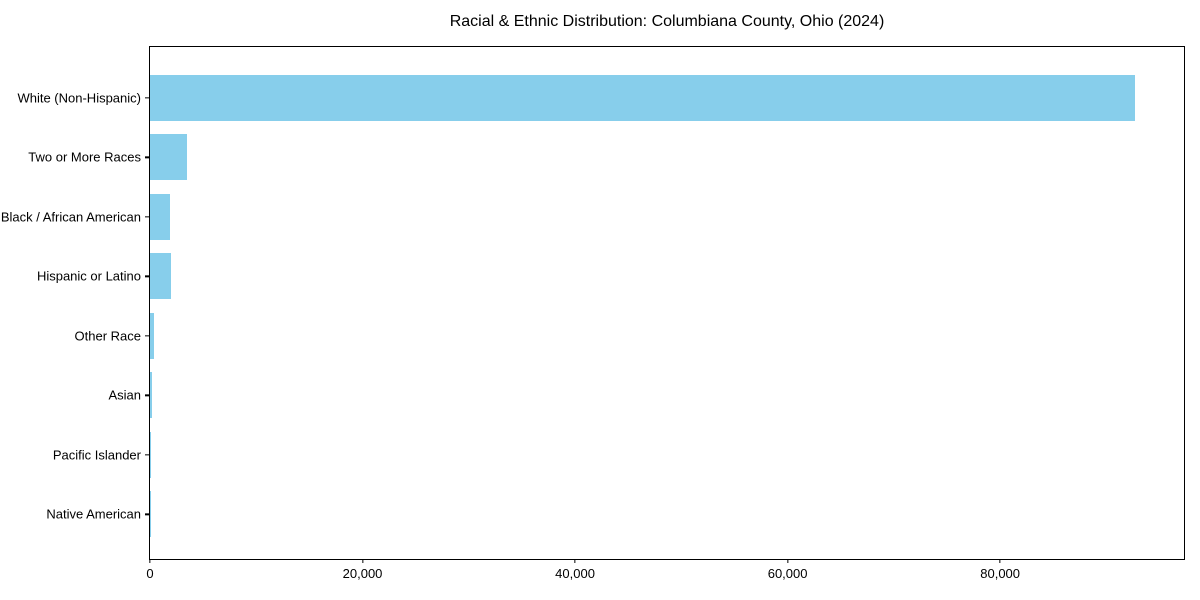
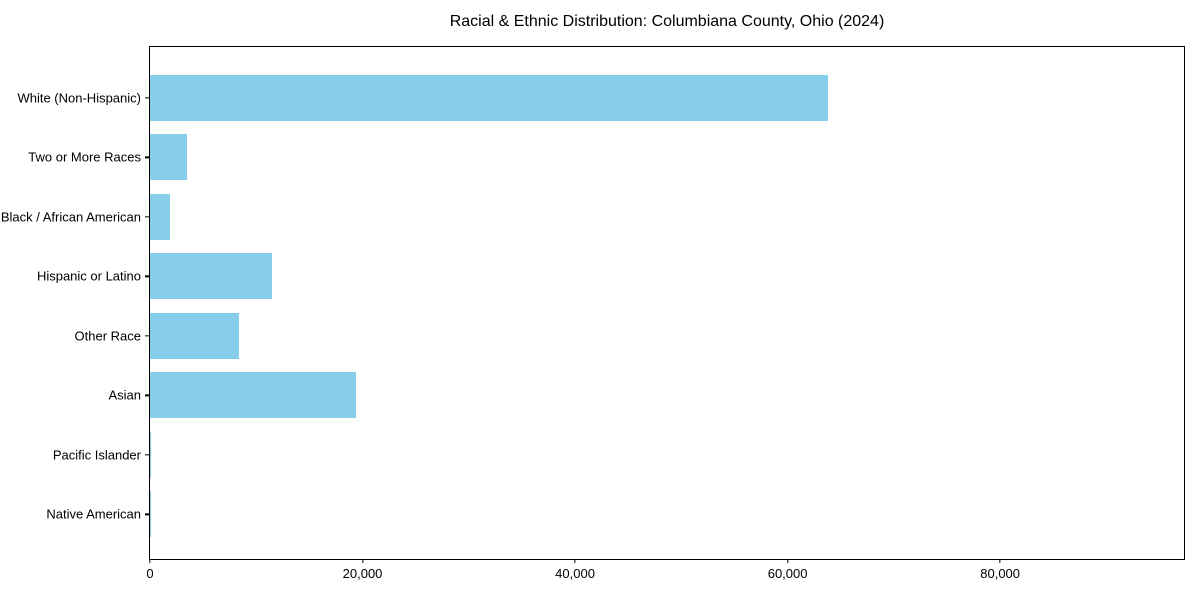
White (Non-Hispanic): 92700 -> 63800
Hispanic or Latino: 2000 -> 11500
Other Race: 400 -> 8400
Asian: 200 -> 19400
